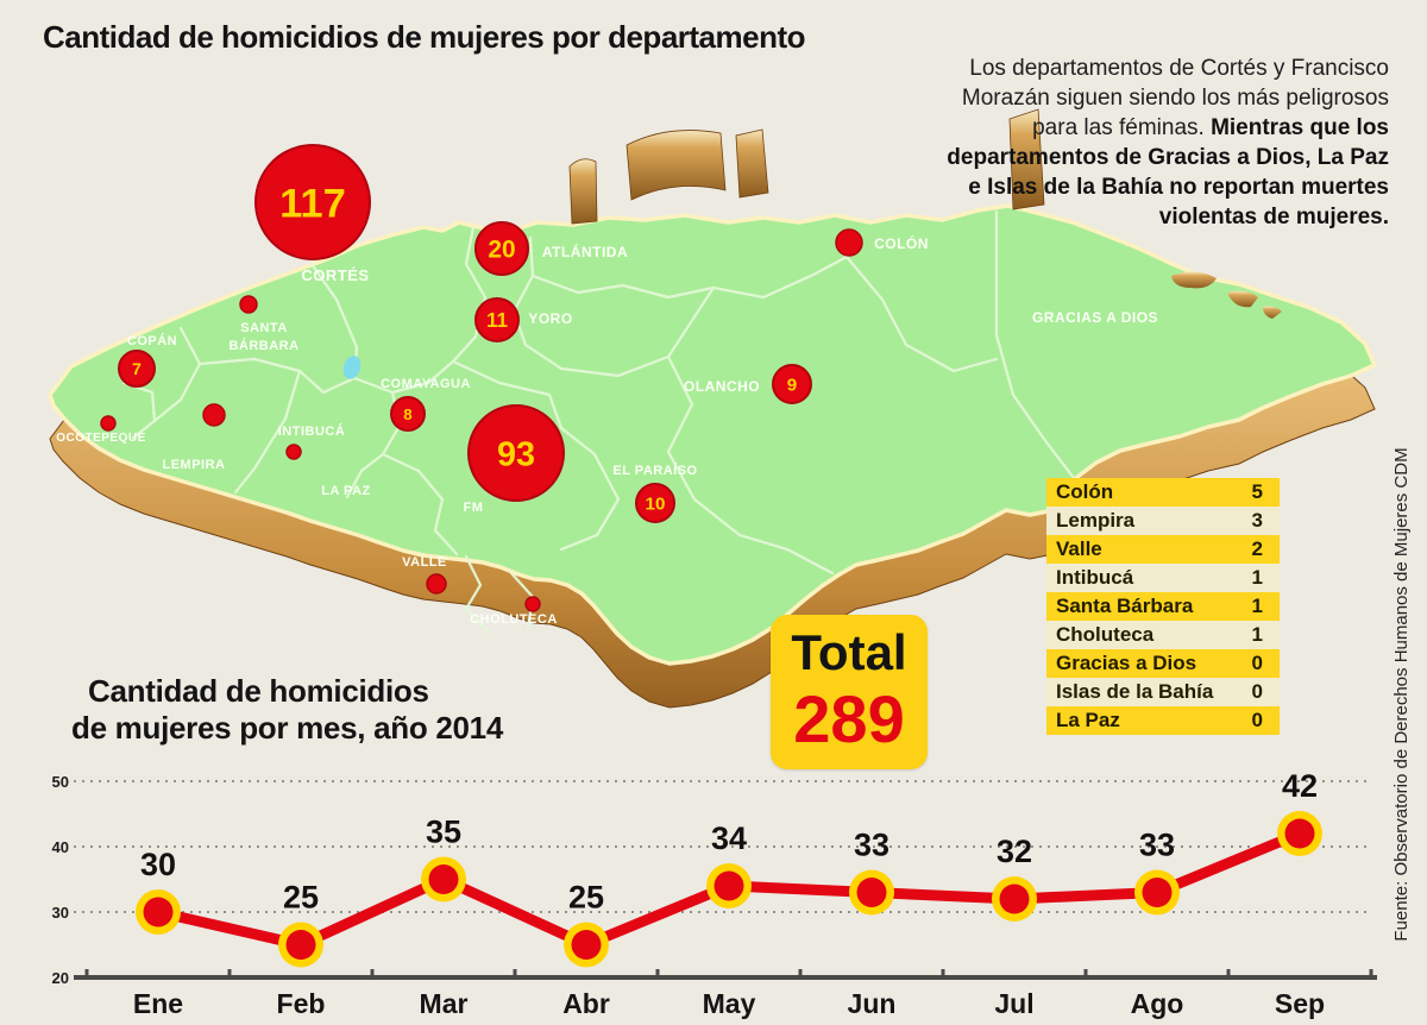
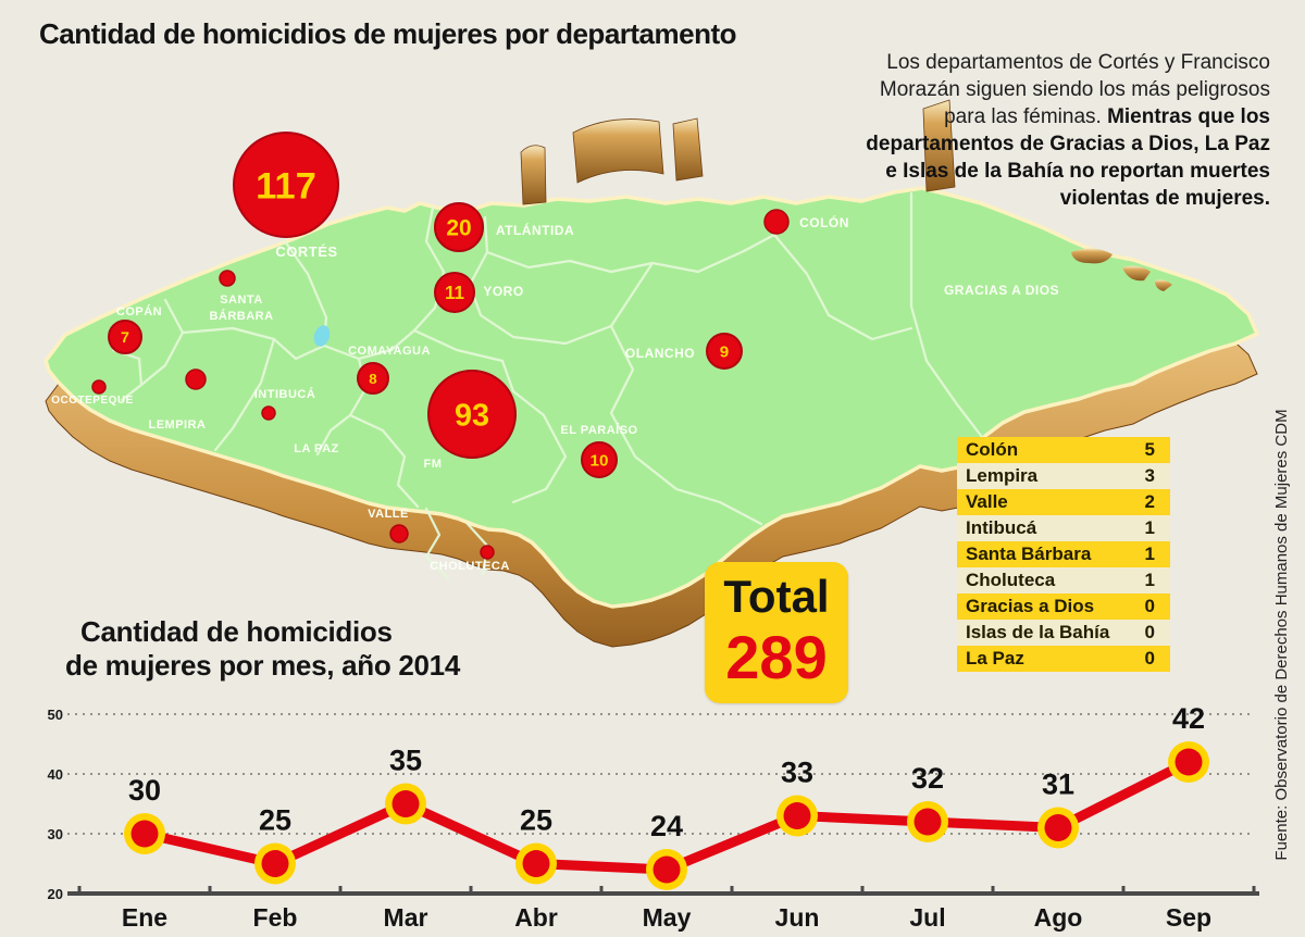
May: 34 -> 24
Ago: 33 -> 31
